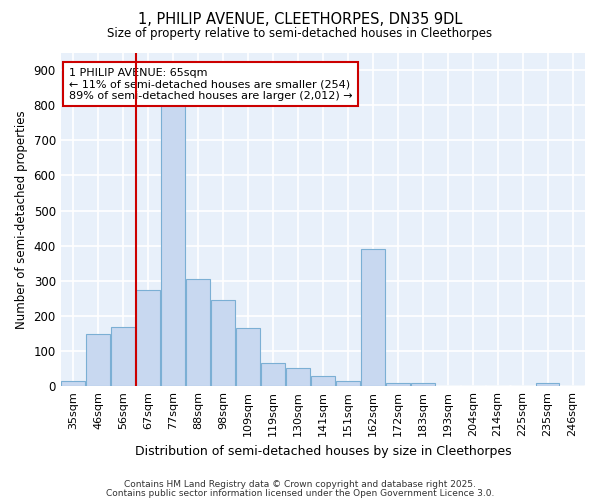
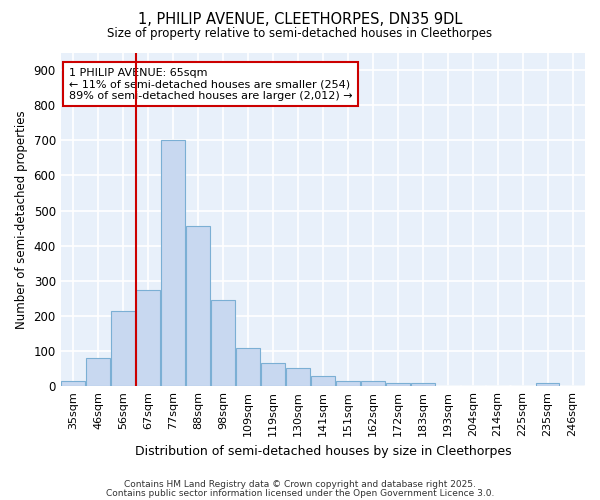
46sqm: 150 -> 80
56sqm: 170 -> 215
77sqm: 805 -> 700
88sqm: 305 -> 455
109sqm: 165 -> 110
162sqm: 390 -> 15
